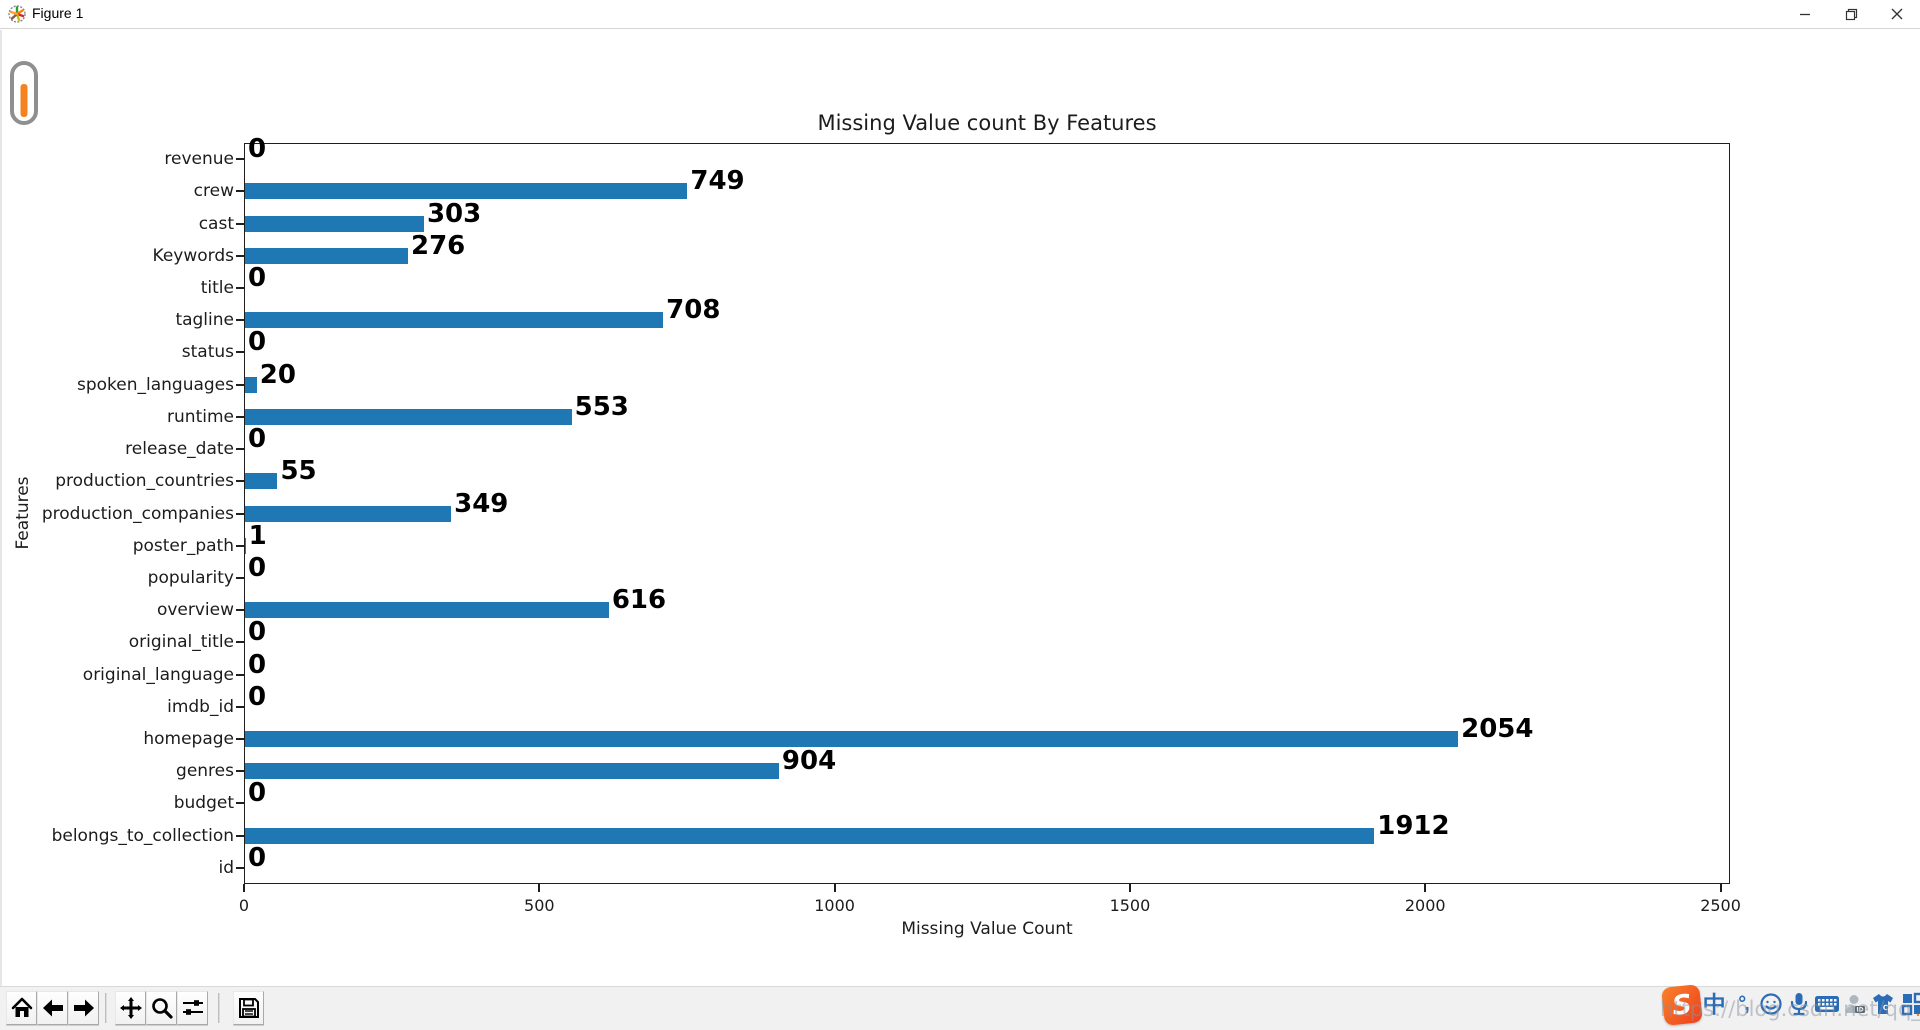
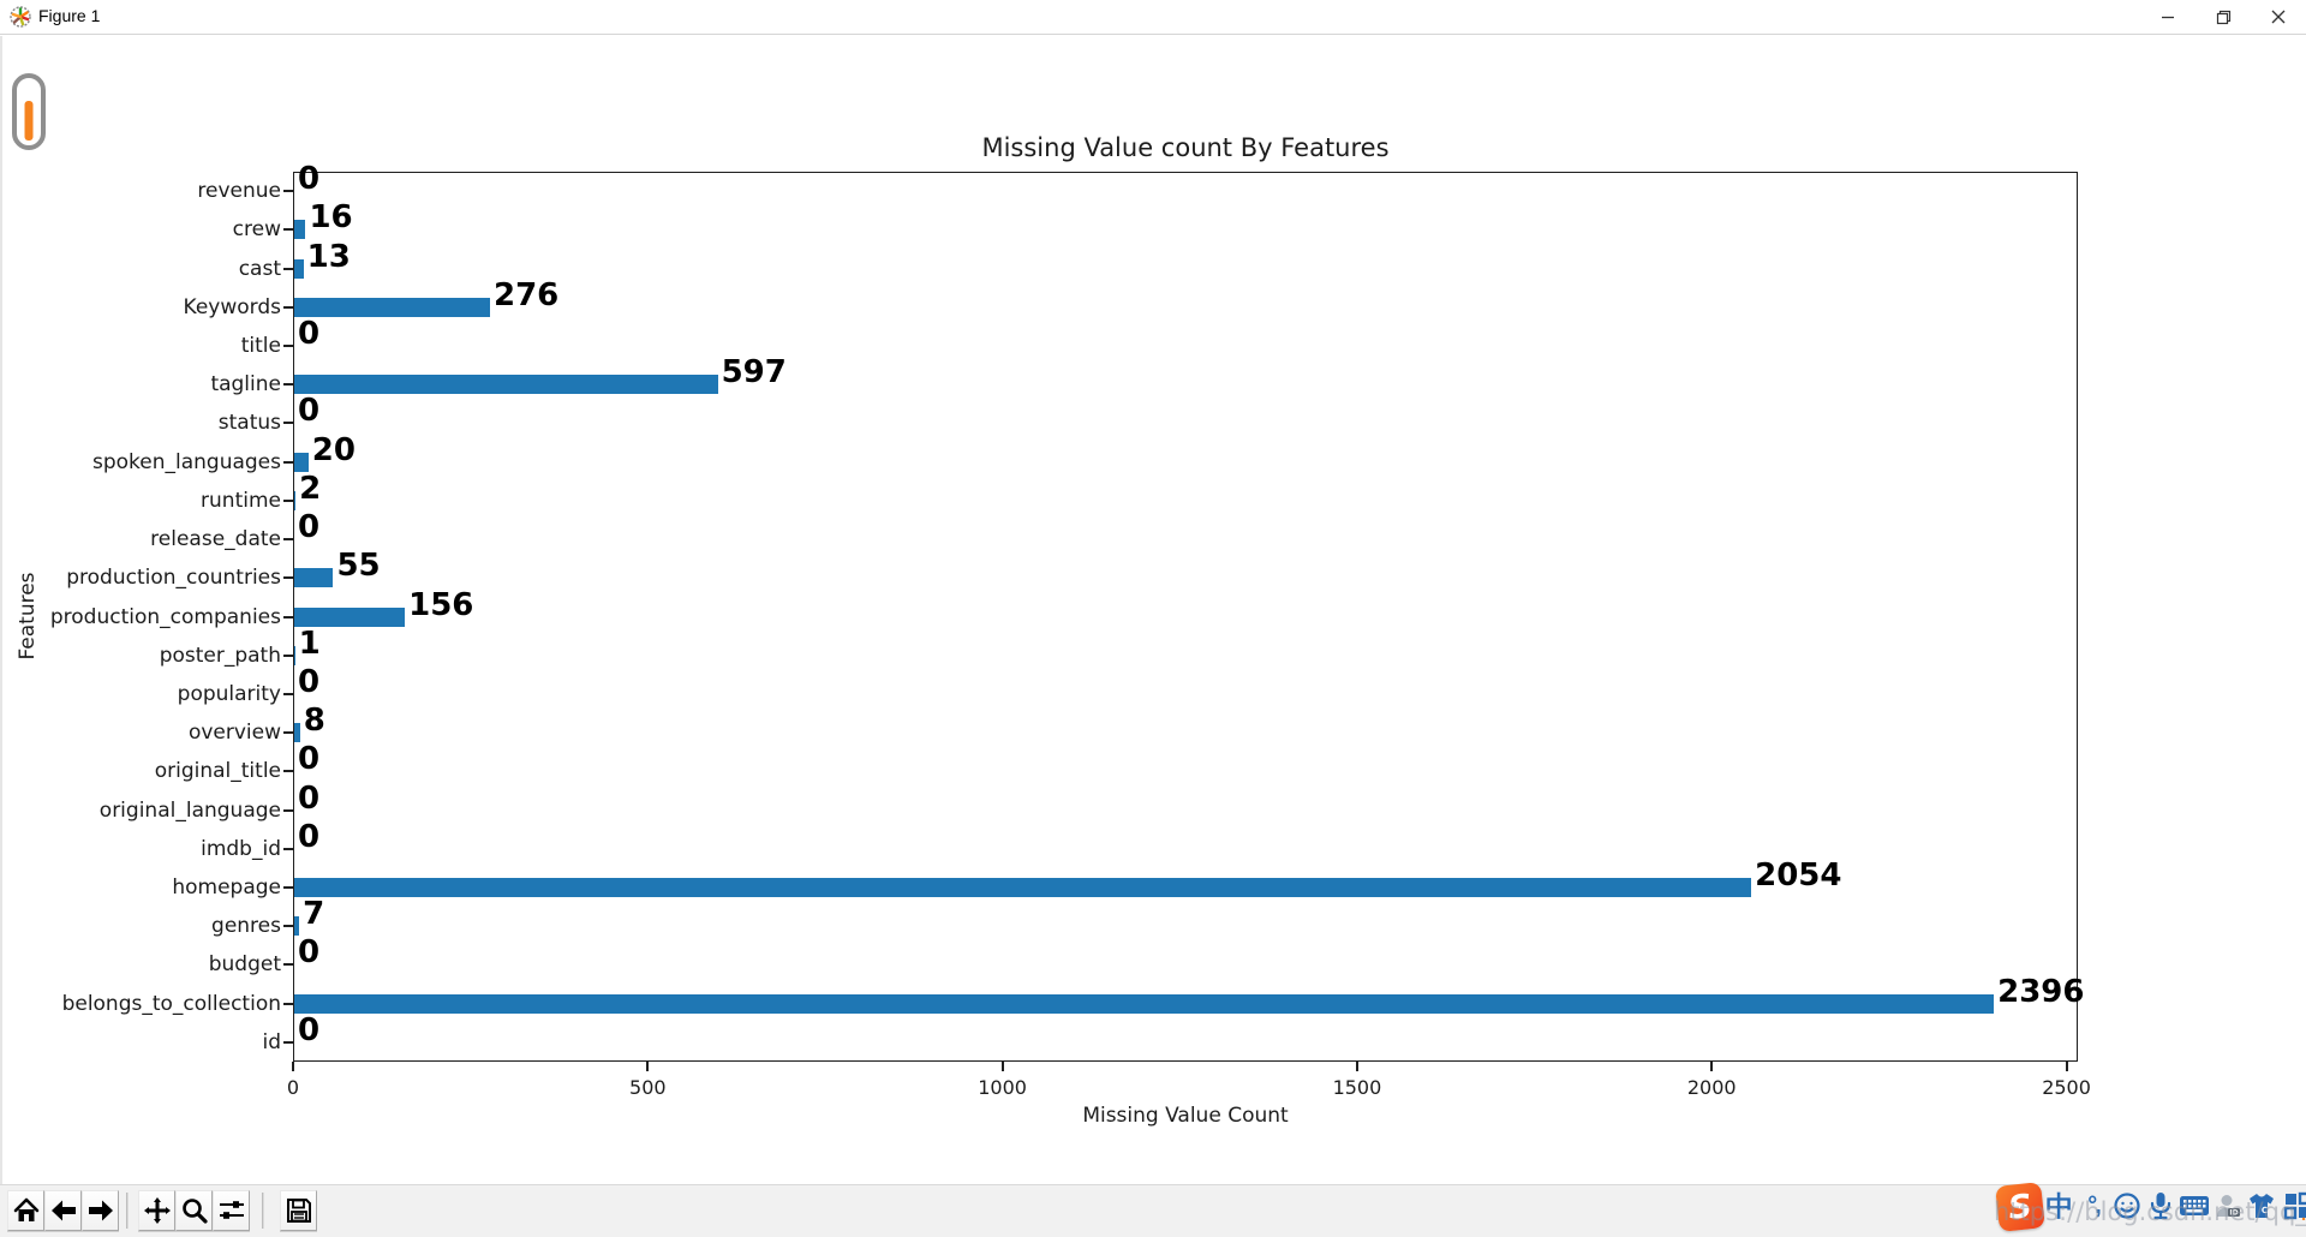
crew: 749 -> 16
cast: 303 -> 13
tagline: 708 -> 597
runtime: 553 -> 2
production_companies: 349 -> 156
overview: 616 -> 8
genres: 904 -> 7
belongs_to_collection: 1912 -> 2396
